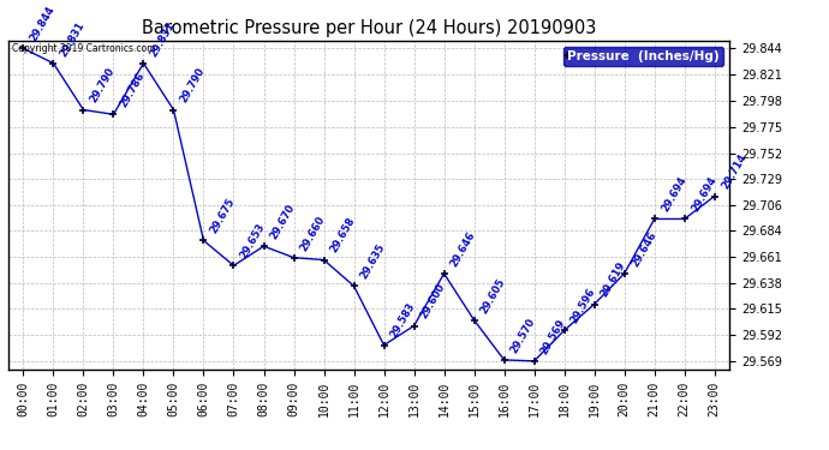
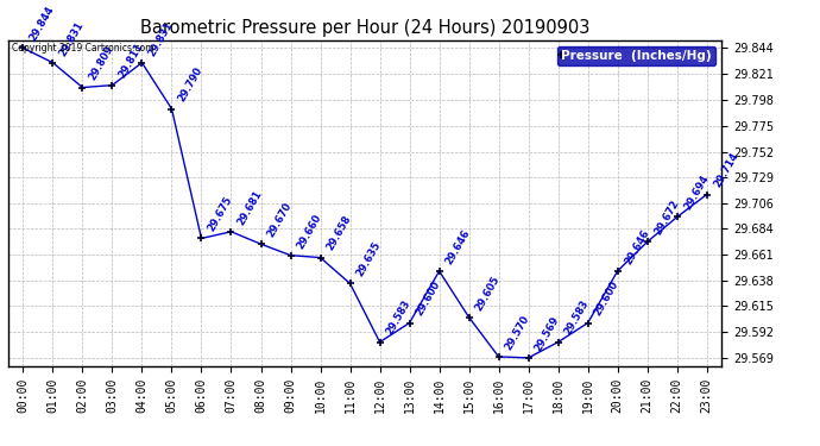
02:00: 29.790 -> 29.809
03:00: 29.786 -> 29.811
07:00: 29.653 -> 29.681
18:00: 29.596 -> 29.583
19:00: 29.619 -> 29.600
21:00: 29.694 -> 29.672
